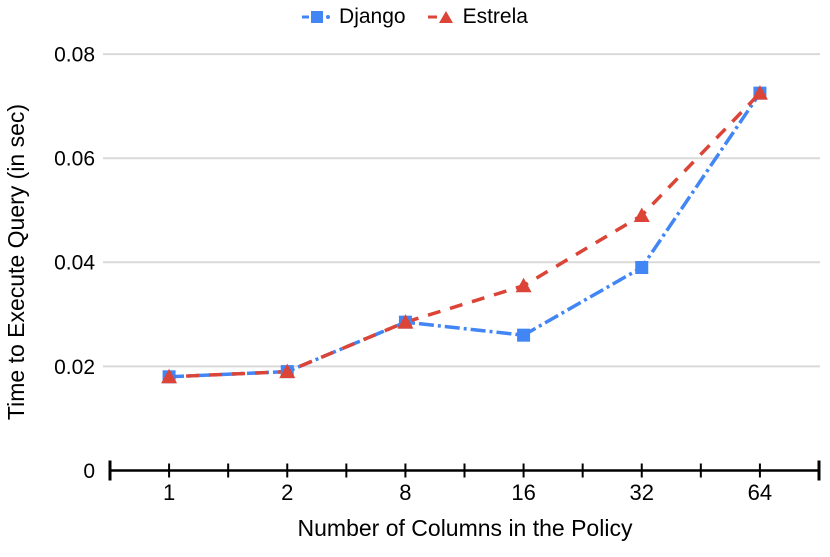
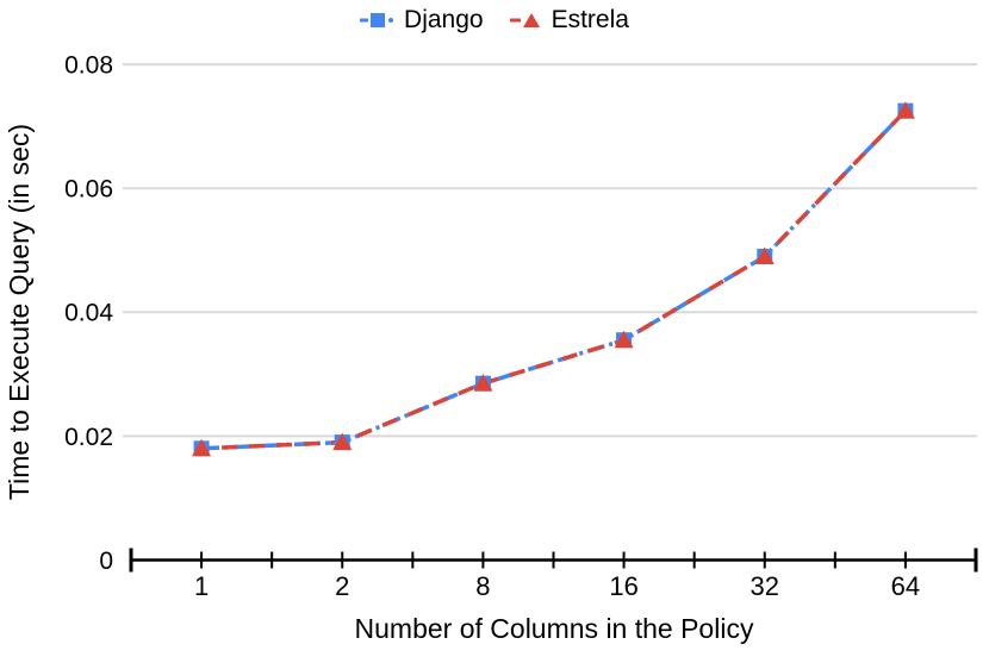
Django/16: 0.026 -> 0.035
Django/32: 0.039 -> 0.049
